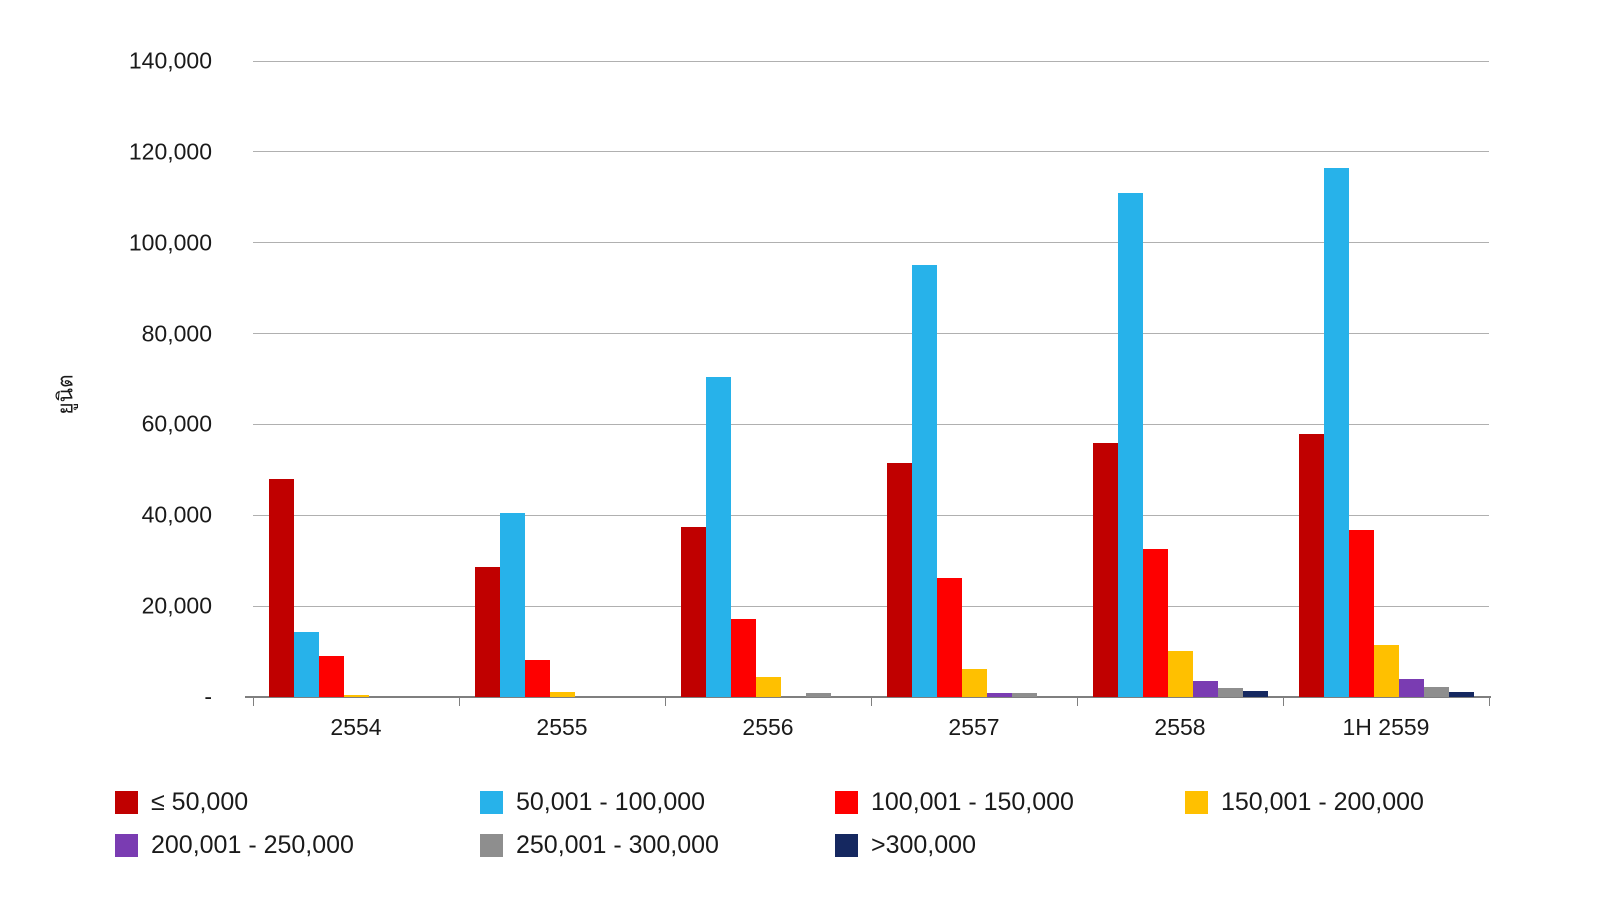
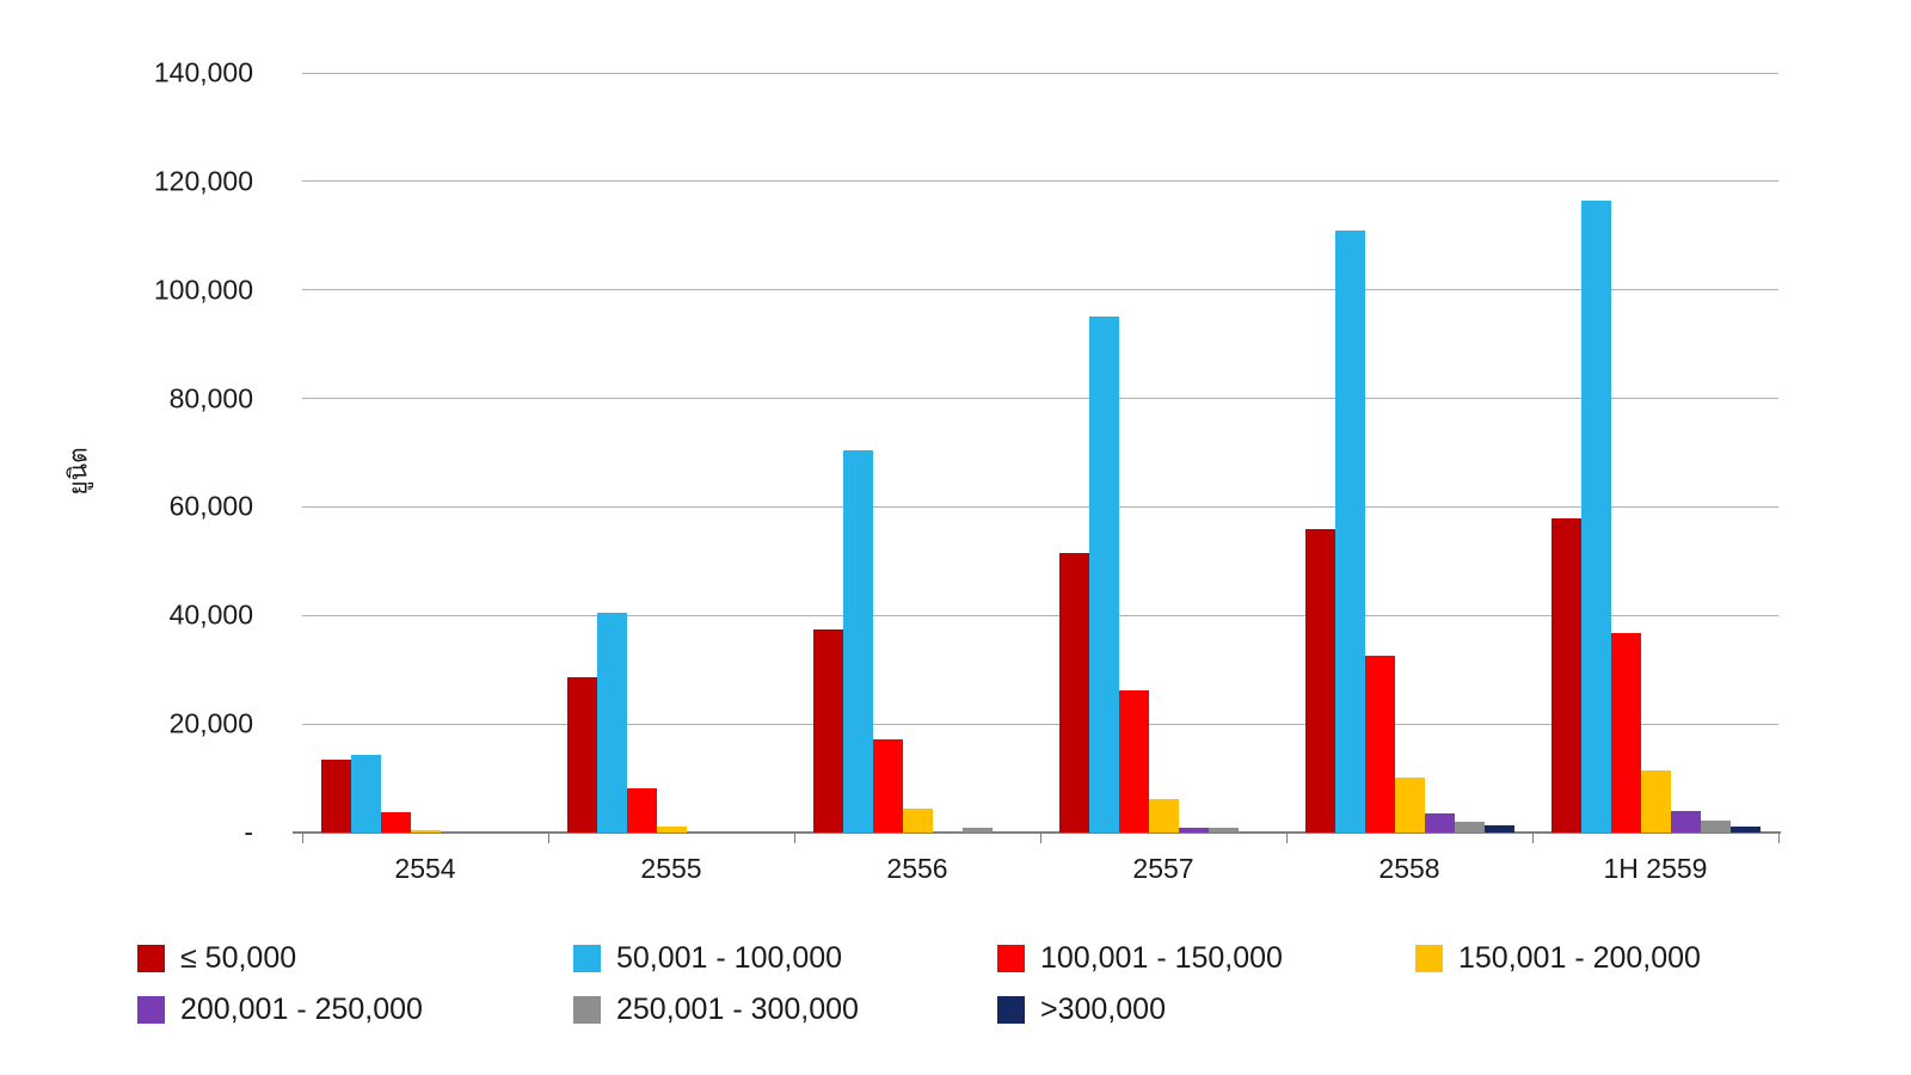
≤ 50,000/2554: 48000 -> 14000
100,001 - 150,000/2554: 9000 -> 4000
